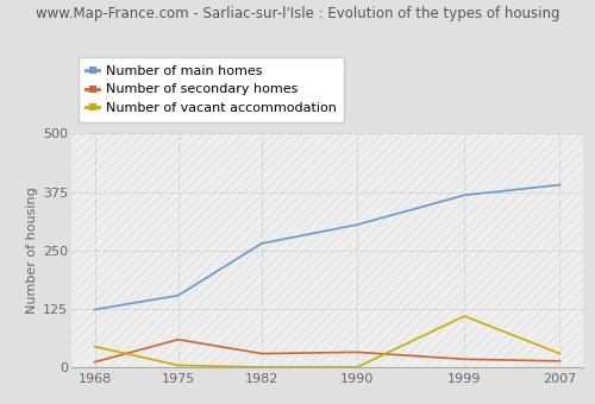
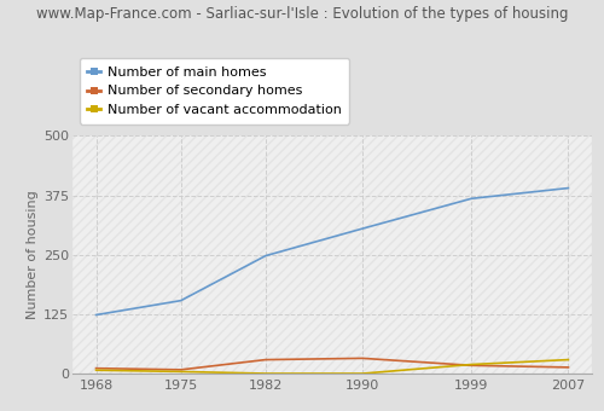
Number of vacant accommodation/1968: 45 -> 8
Number of secondary homes/1975: 60 -> 9
Number of main homes/1982: 265 -> 248
Number of vacant accommodation/1999: 110 -> 20
